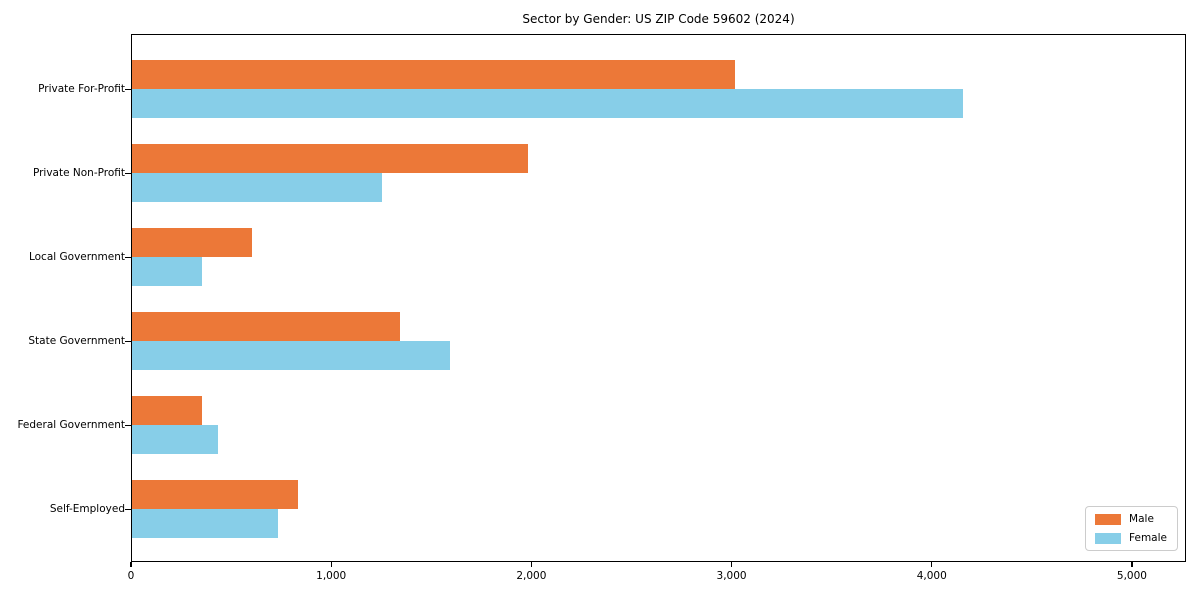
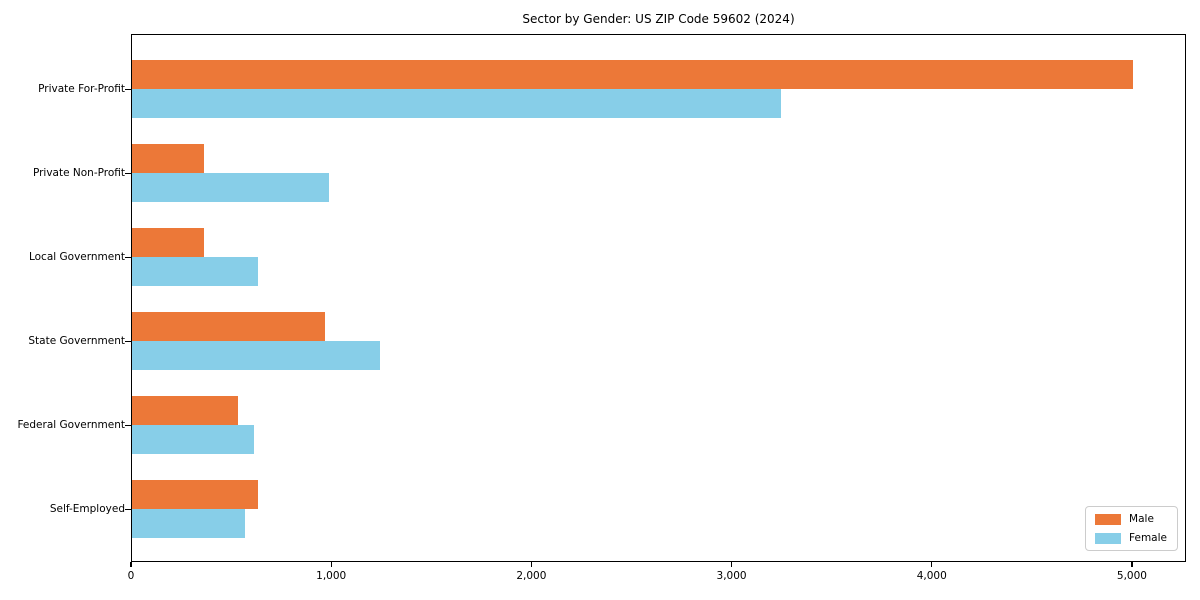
Male/Private For-Profit: 3020 -> 5010
Female/Private For-Profit: 4160 -> 3250
Male/Private Non-Profit: 1980 -> 360
Female/Private Non-Profit: 1250 -> 980
Male/Local Government: 600 -> 360
Female/Local Government: 350 -> 630
Male/State Government: 1340 -> 960
Female/State Government: 1590 -> 1240
Male/Federal Government: 350 -> 530
Female/Federal Government: 430 -> 610
Male/Self-Employed: 830 -> 630
Female/Self-Employed: 730 -> 560
